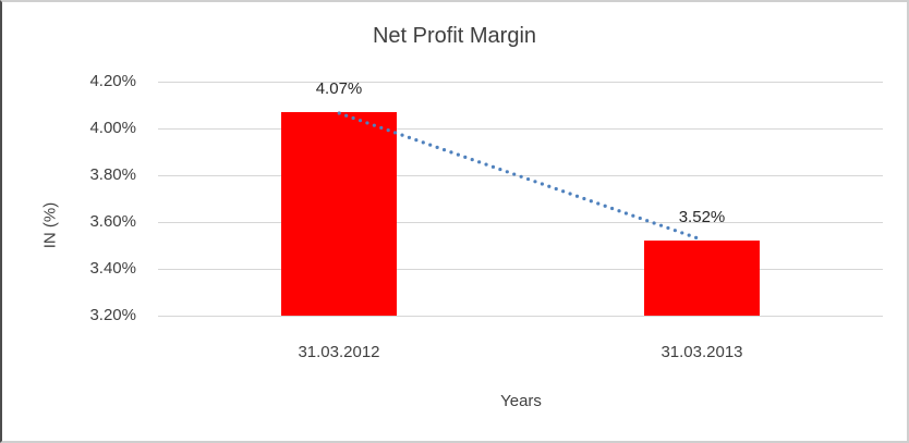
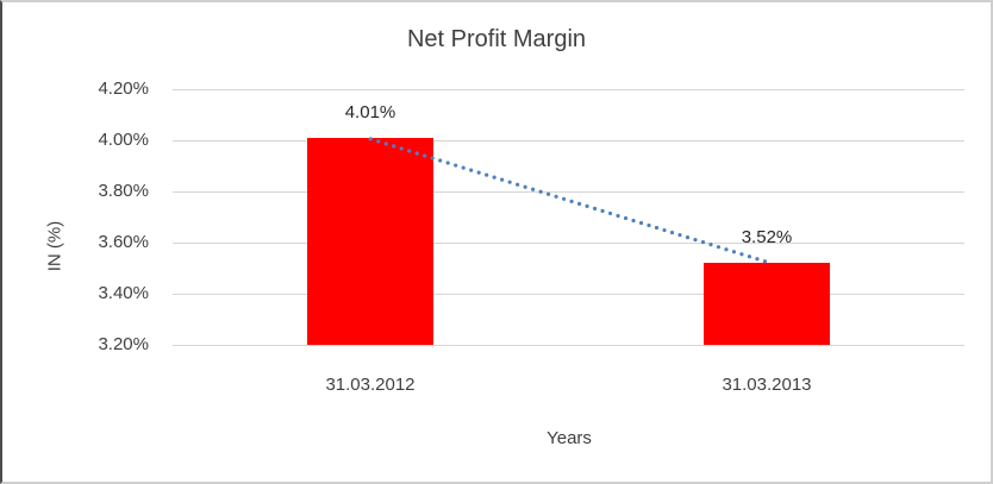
31.03.2012: 4.07% -> 4.01%
